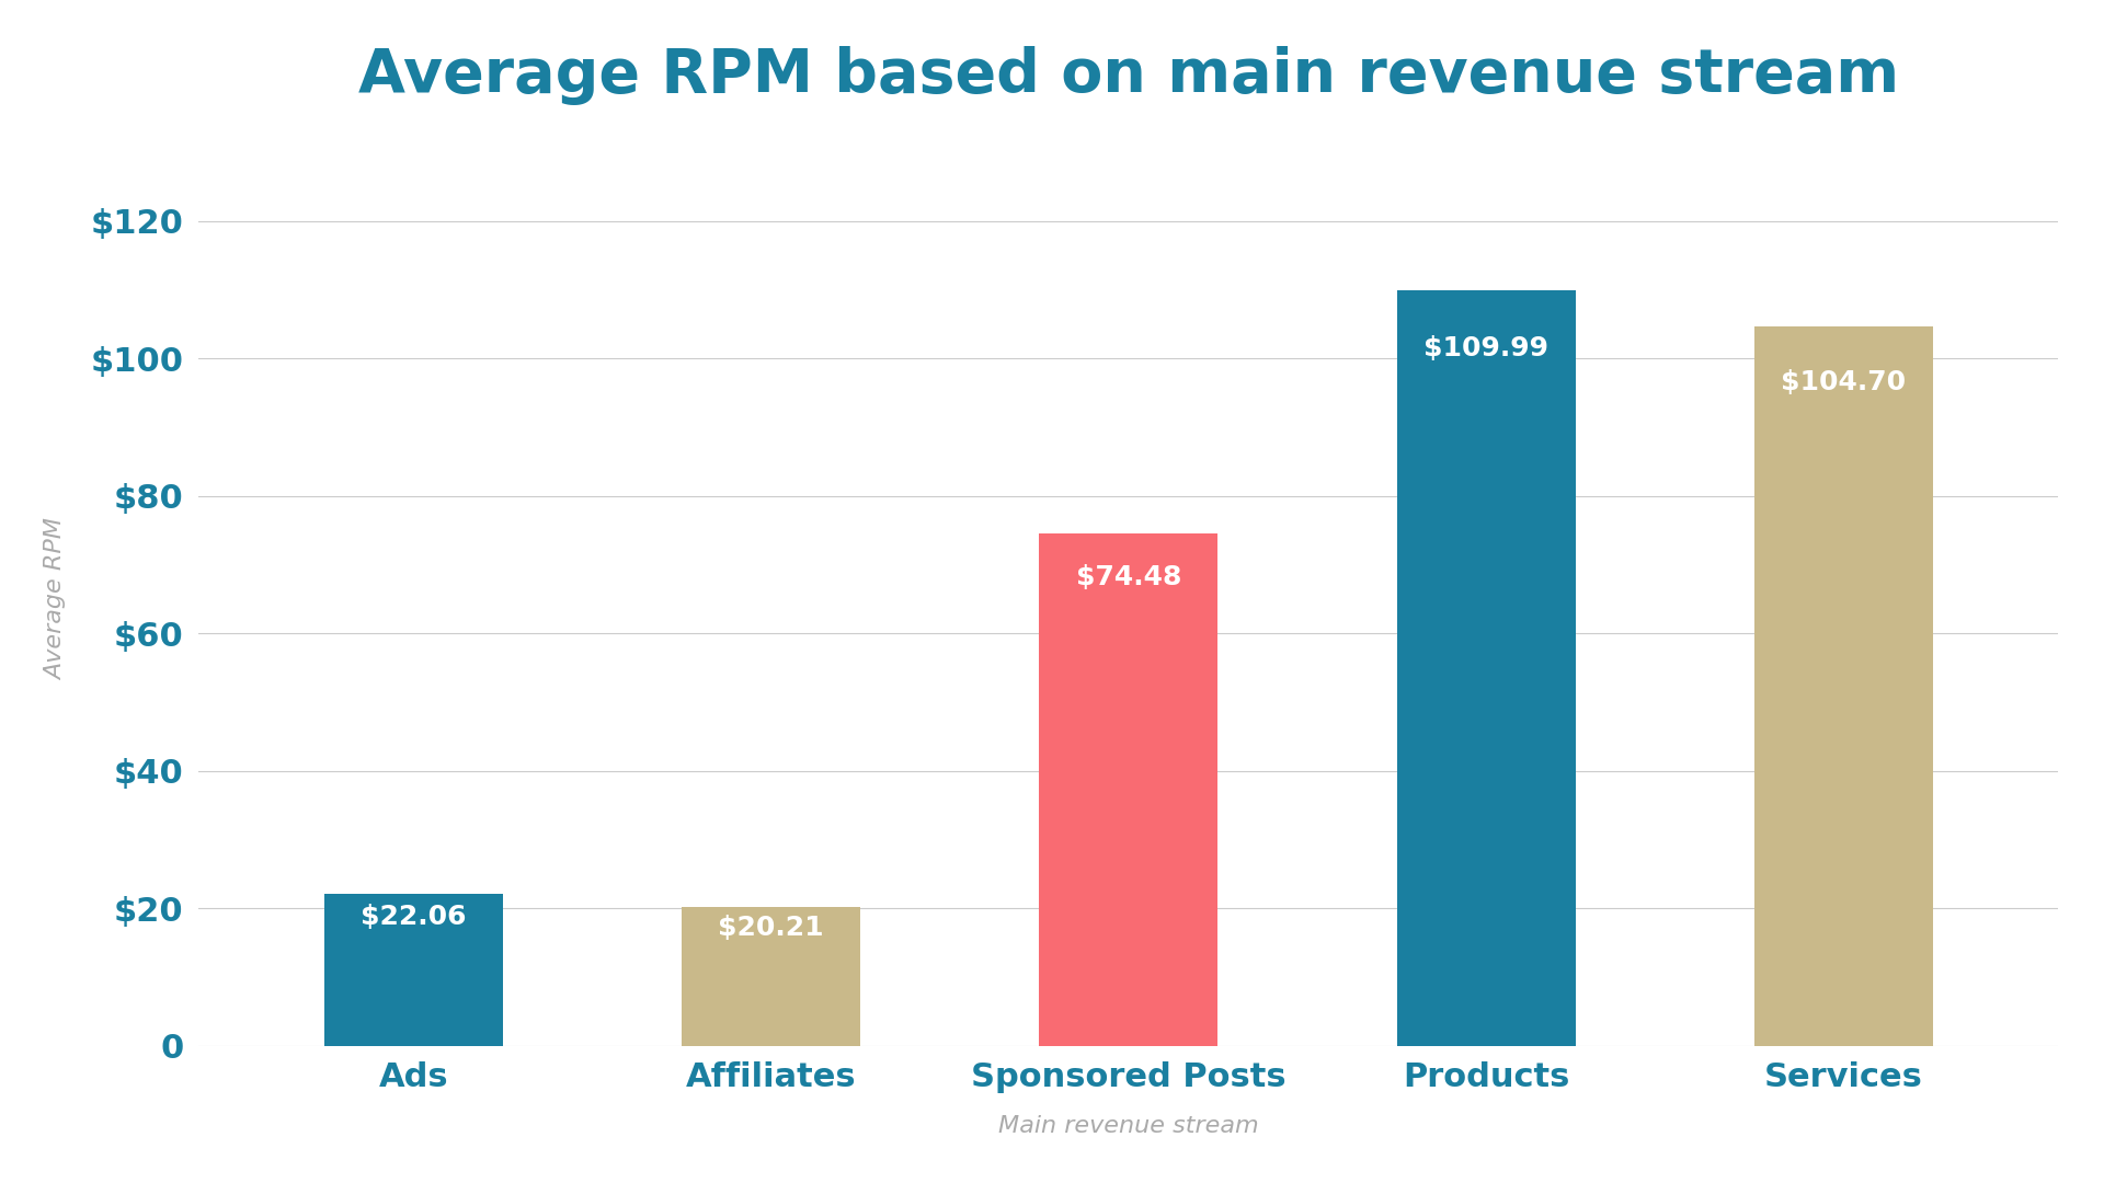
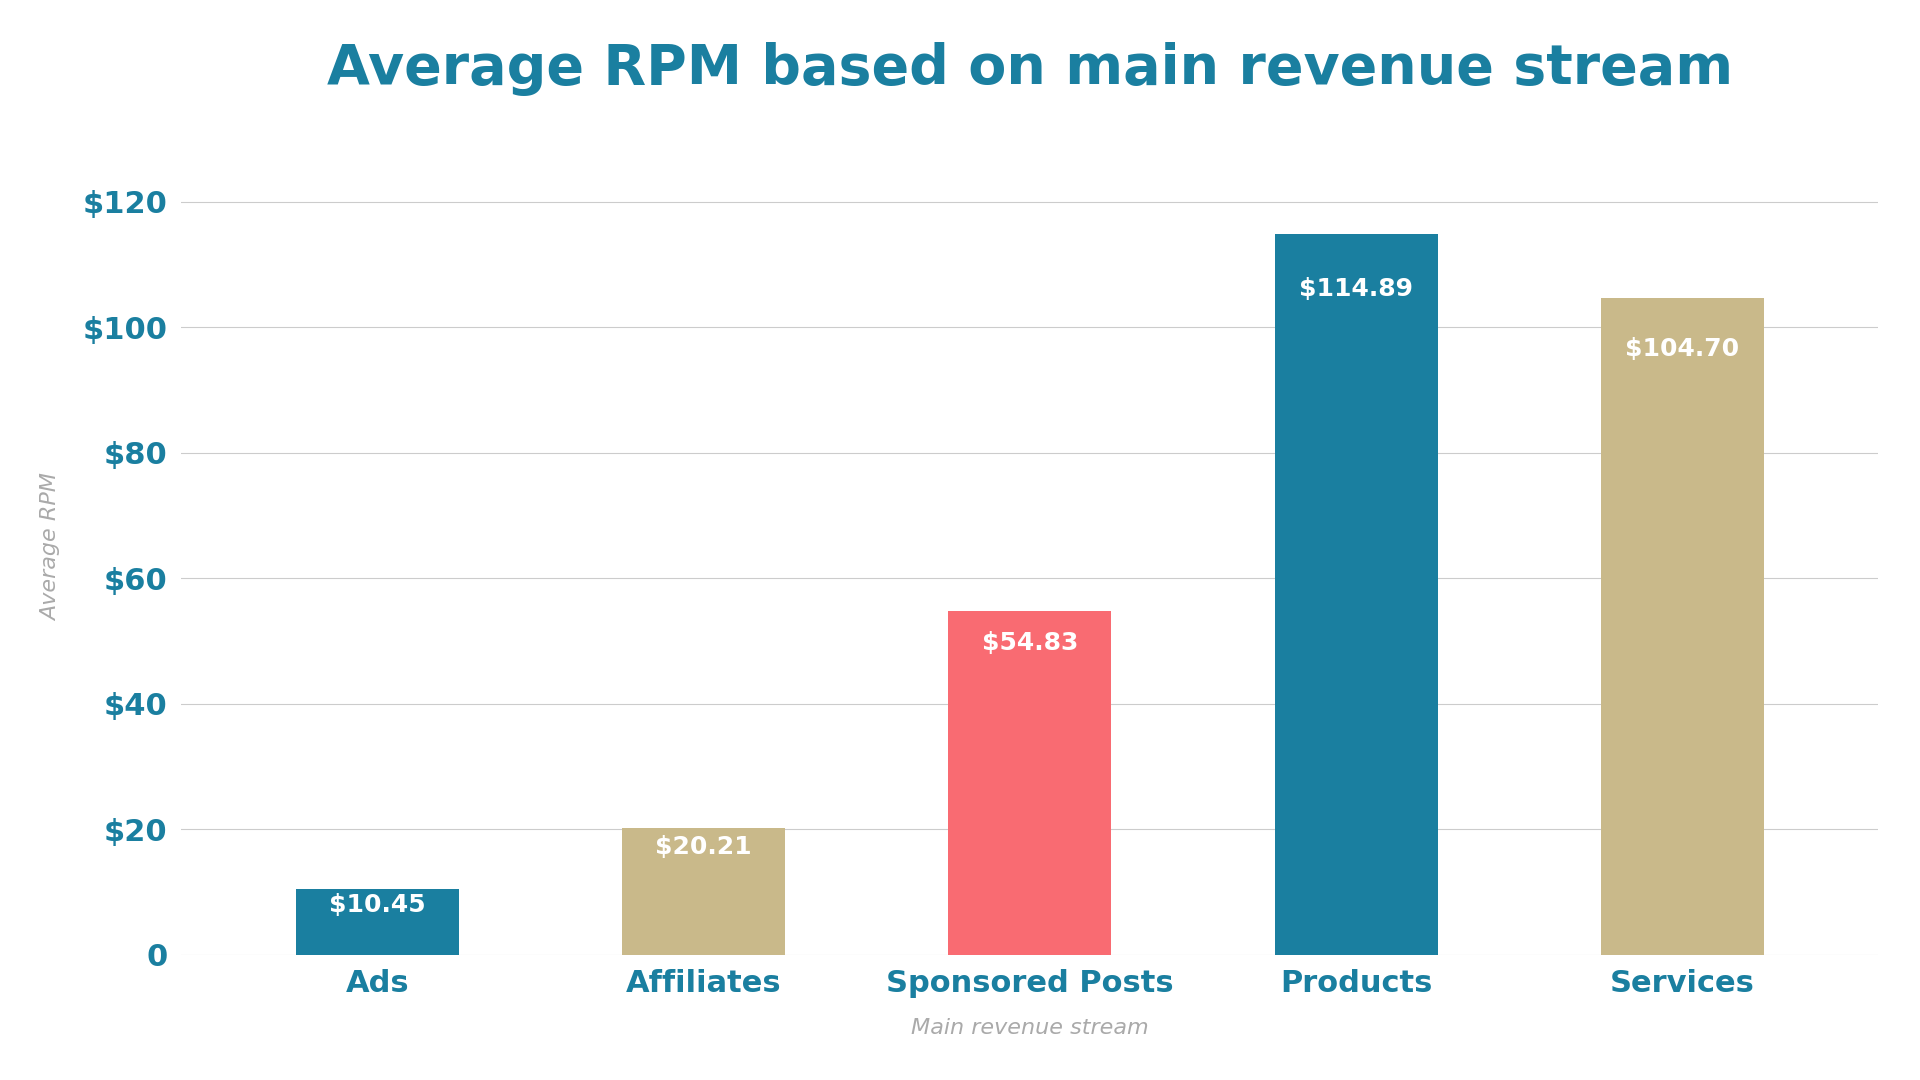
Ads: $22.06 -> $10.45
Sponsored Posts: $74.48 -> $54.83
Products: $109.99 -> $114.89
